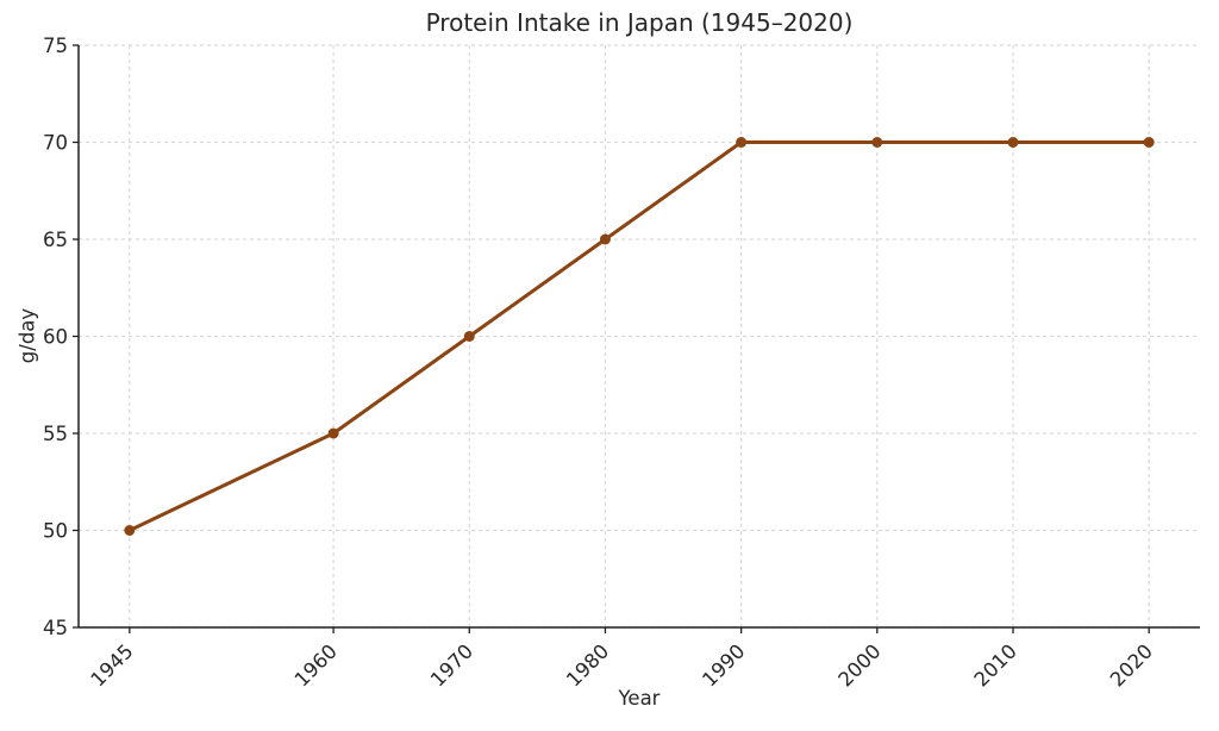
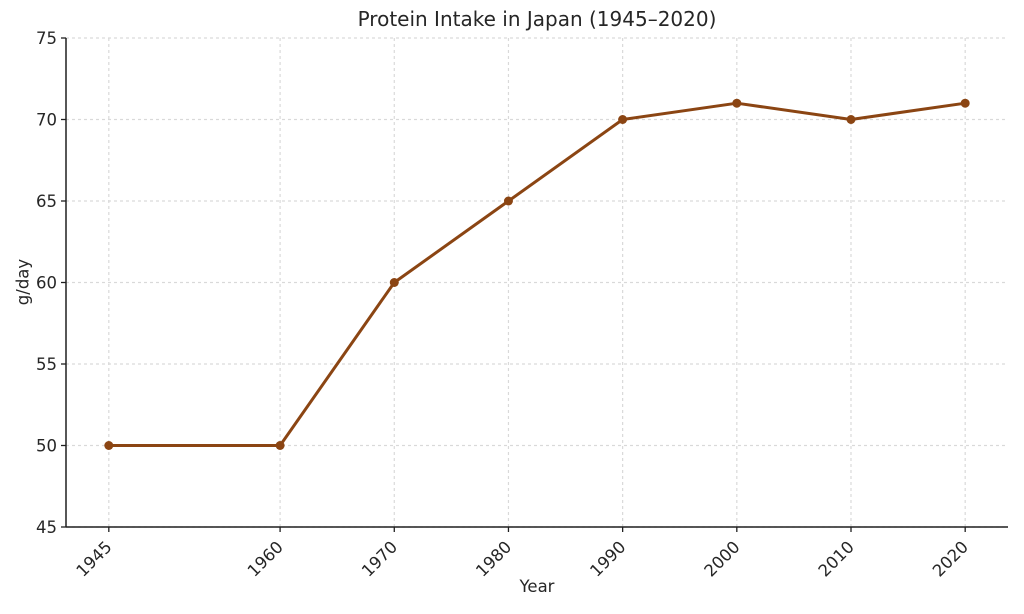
1960: 55 -> 50
2000: 70 -> 71
2020: 70 -> 71
